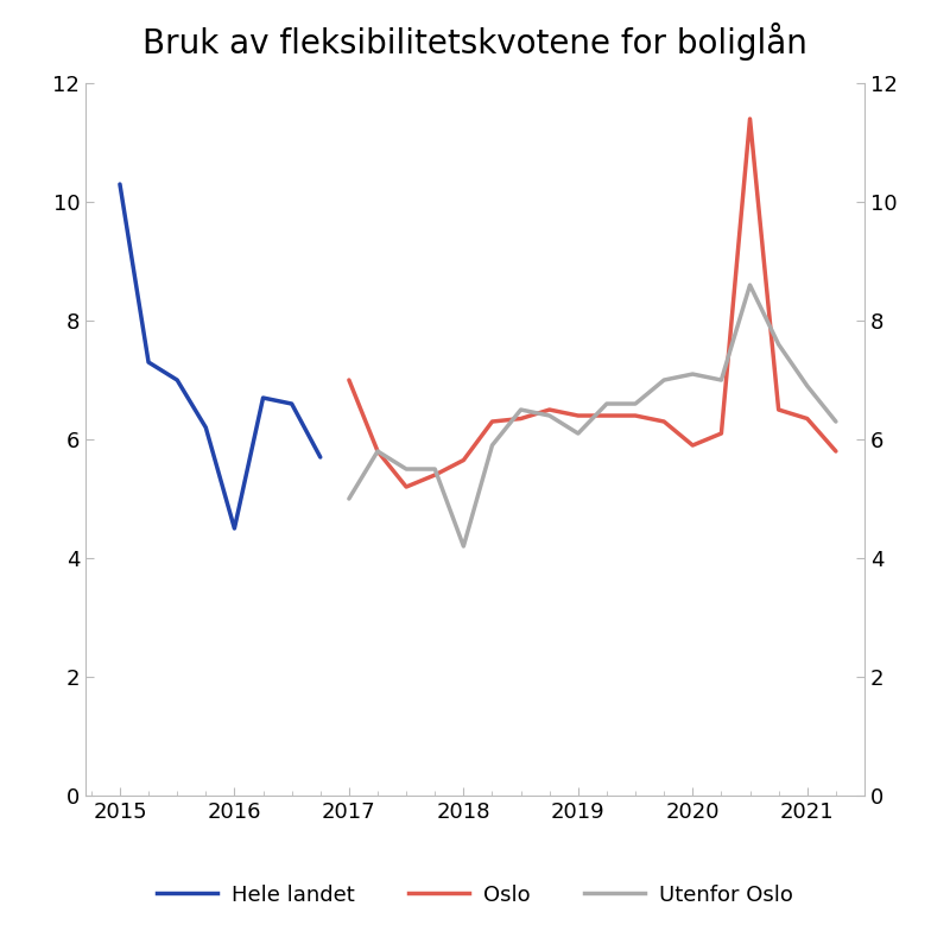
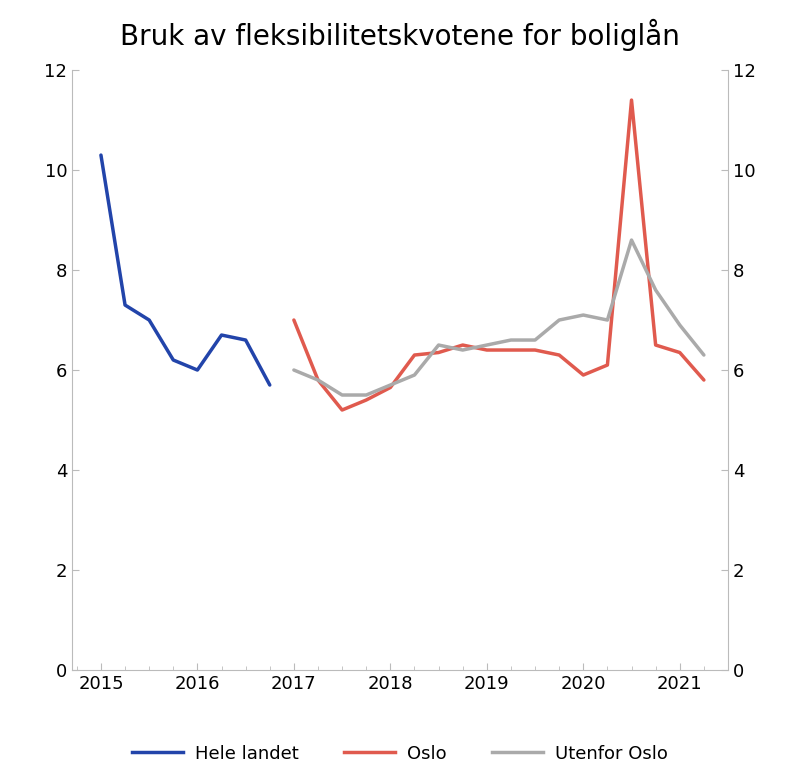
Hele landet/2016: 4.5 -> 6.0
Utenfor Oslo/2017: 5.0 -> 6.0
Utenfor Oslo/2018: 4.2 -> 5.7
Utenfor Oslo/2019: 6.1 -> 6.5
